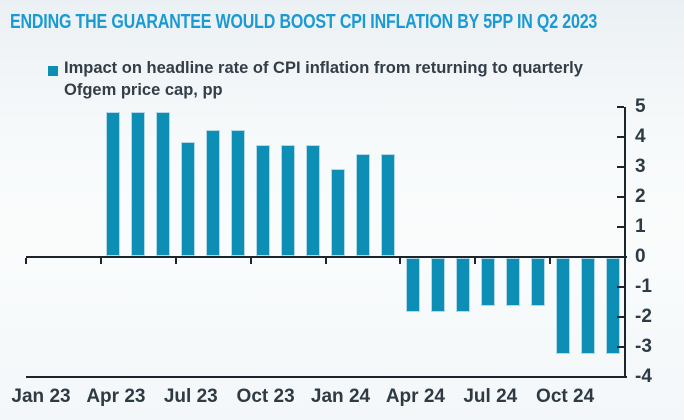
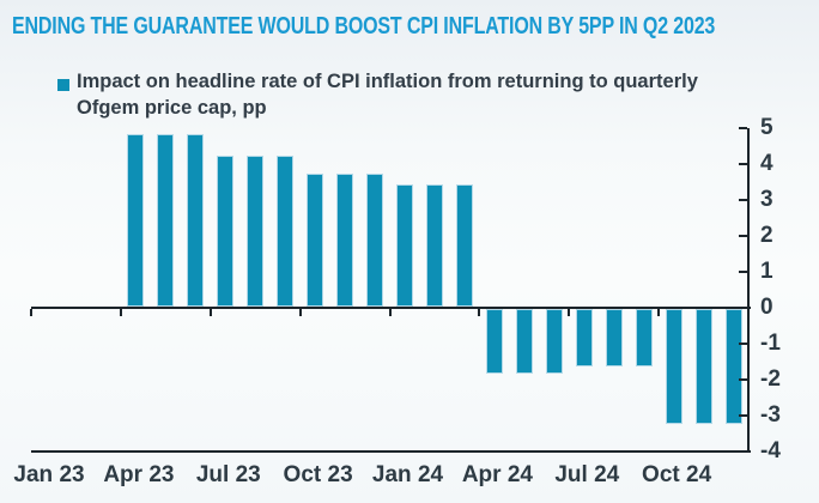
Jul 23: 3.8 -> 4.2
Jan 24: 2.9 -> 3.4
